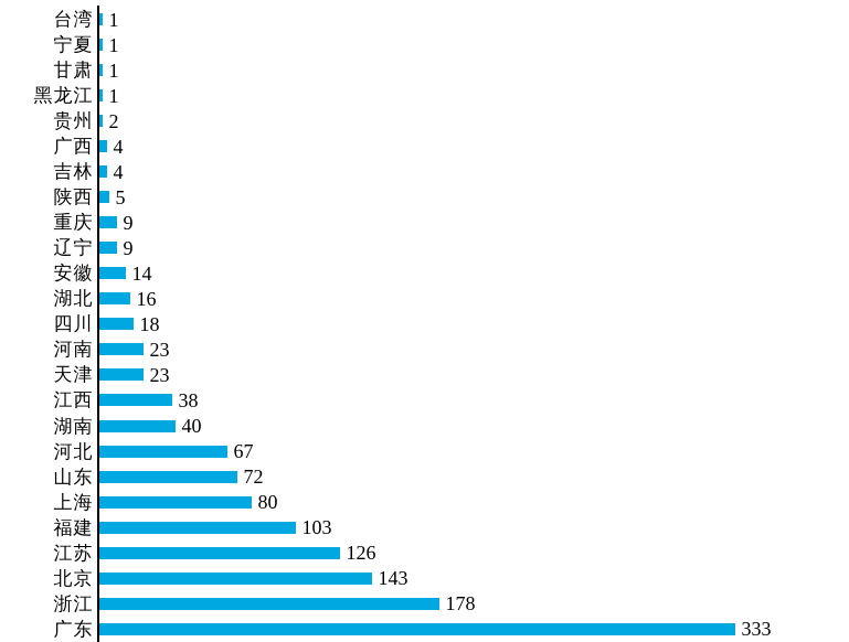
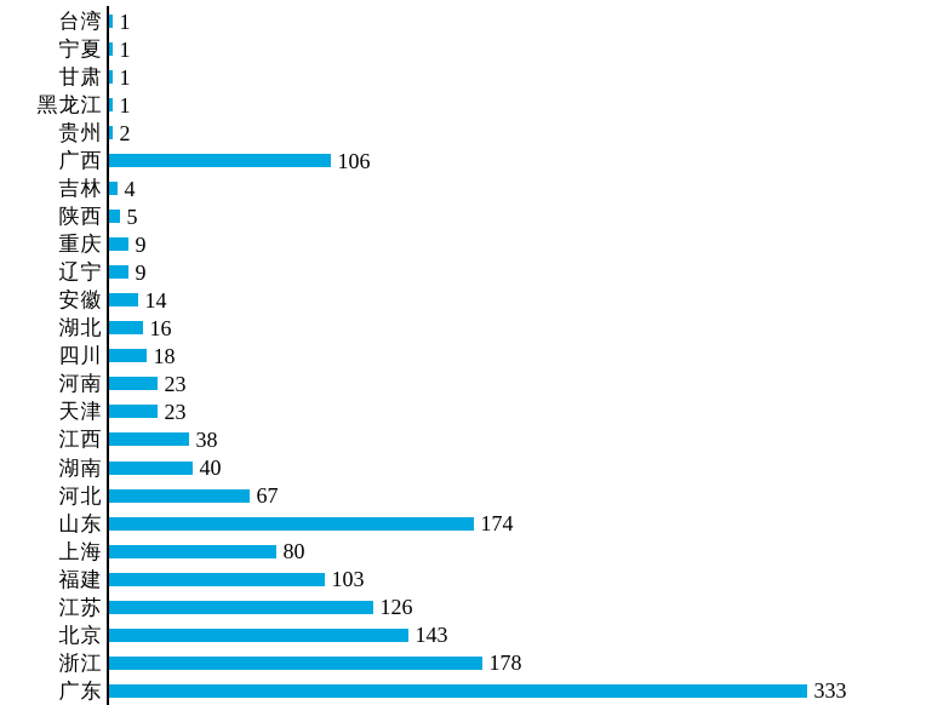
广西: 4 -> 106
山东: 72 -> 174
